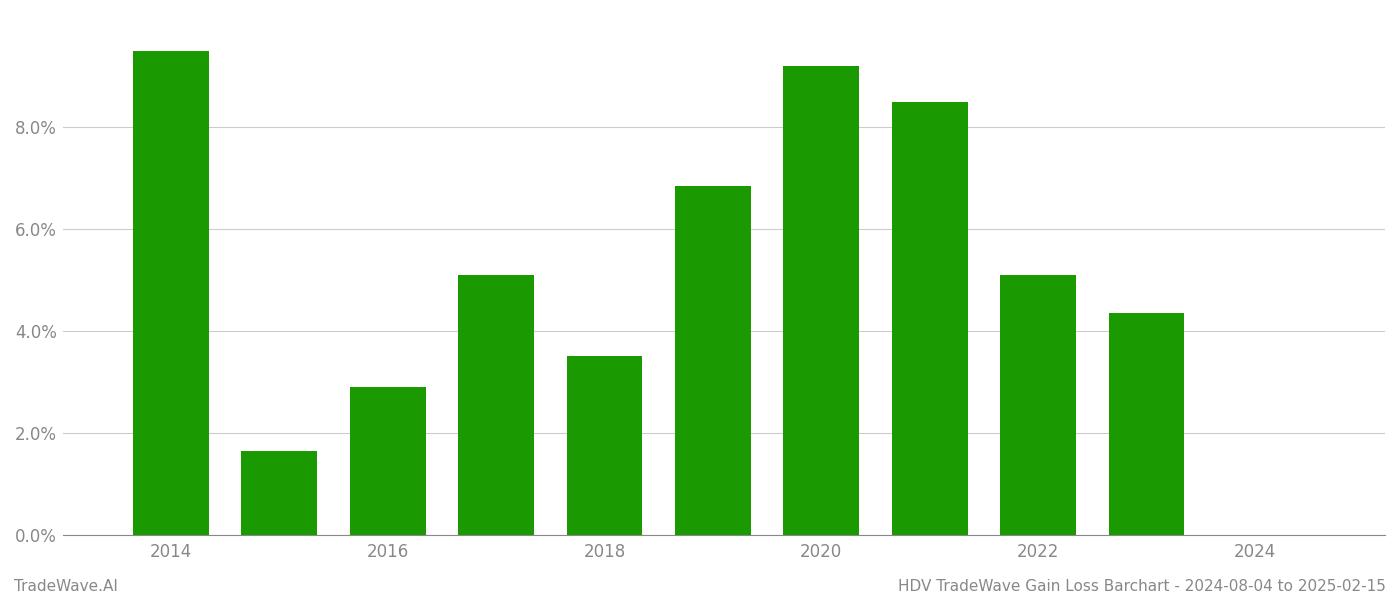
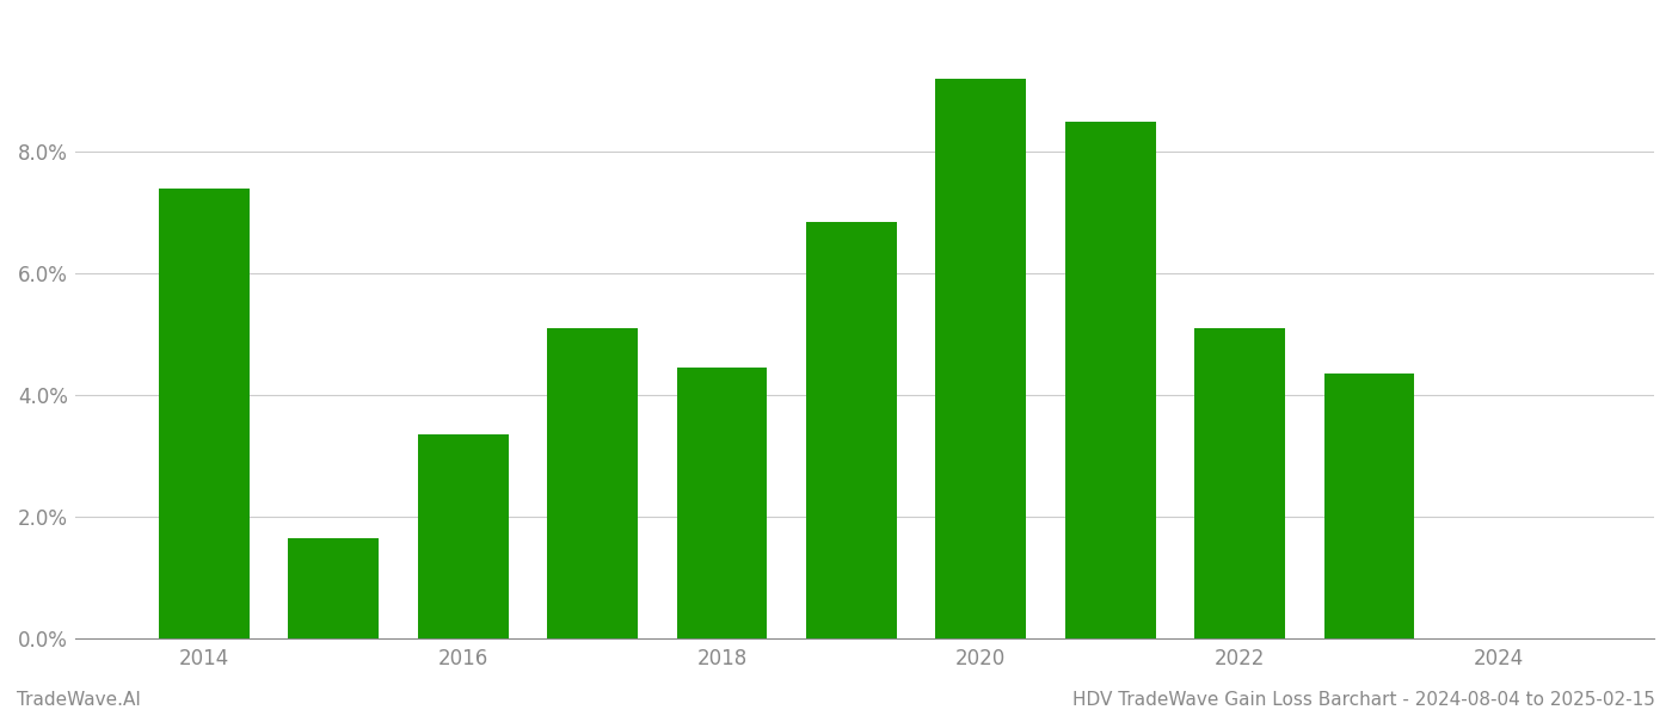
2014: 9.50% -> 7.40%
2016: 2.90% -> 3.35%
2018: 3.50% -> 4.45%
